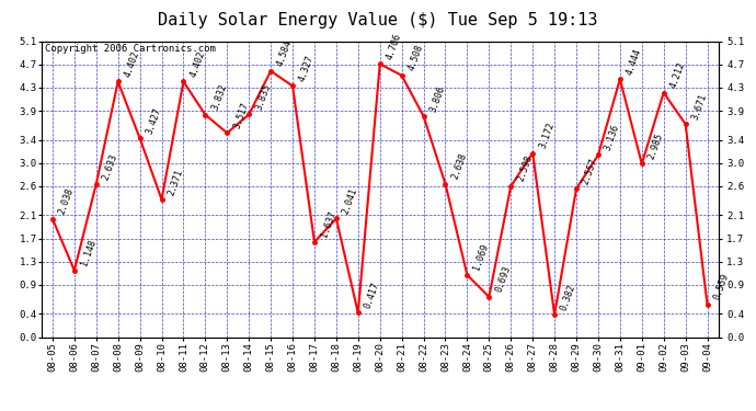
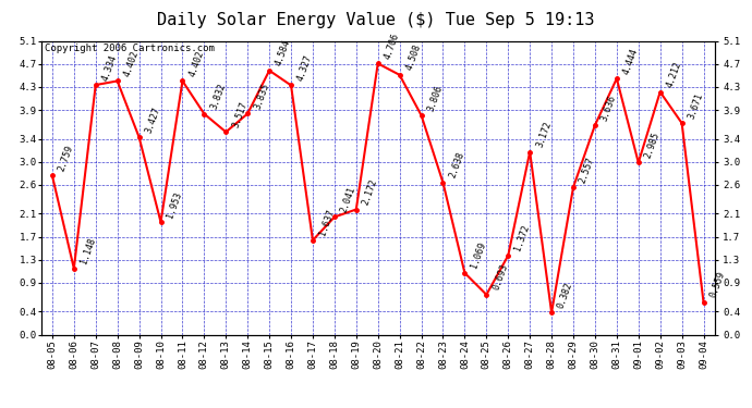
08-05: 2.038 -> 2.759
08-07: 2.633 -> 4.334
08-10: 2.371 -> 1.953
08-19: 0.417 -> 2.172
08-26: 2.598 -> 1.372
08-30: 3.136 -> 3.636
